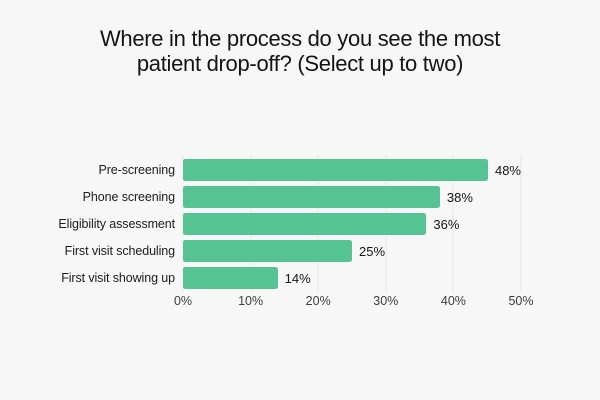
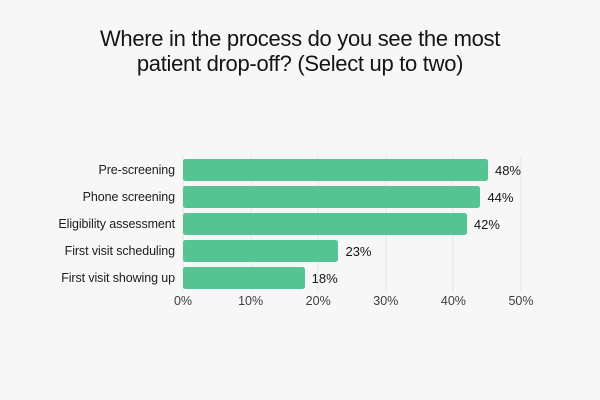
Phone screening: 38% -> 44%
Eligibility assessment: 36% -> 42%
First visit scheduling: 25% -> 23%
First visit showing up: 14% -> 18%
